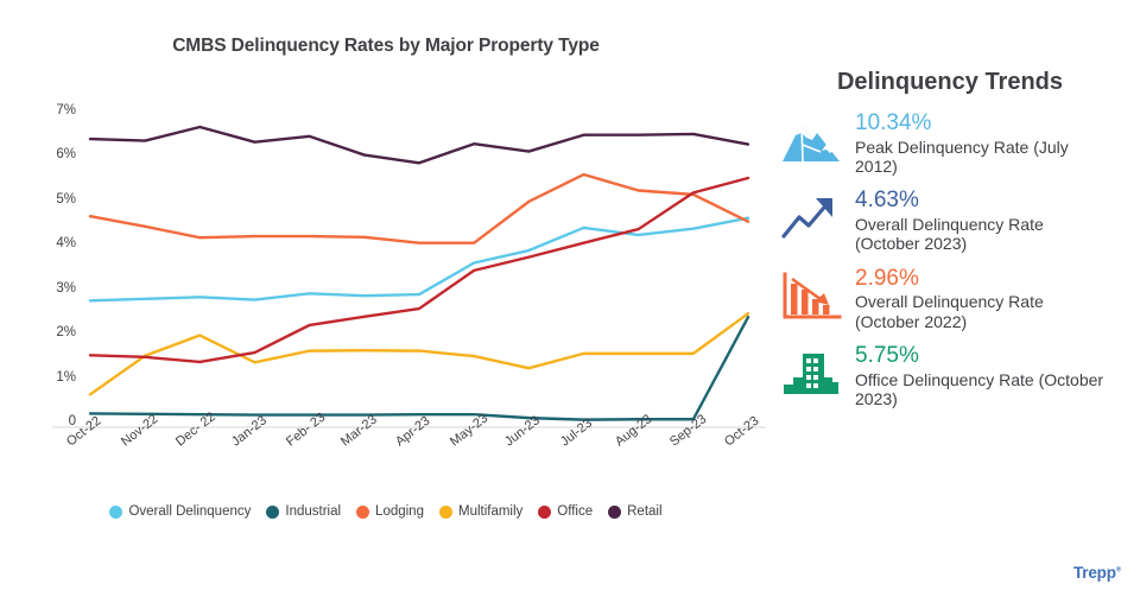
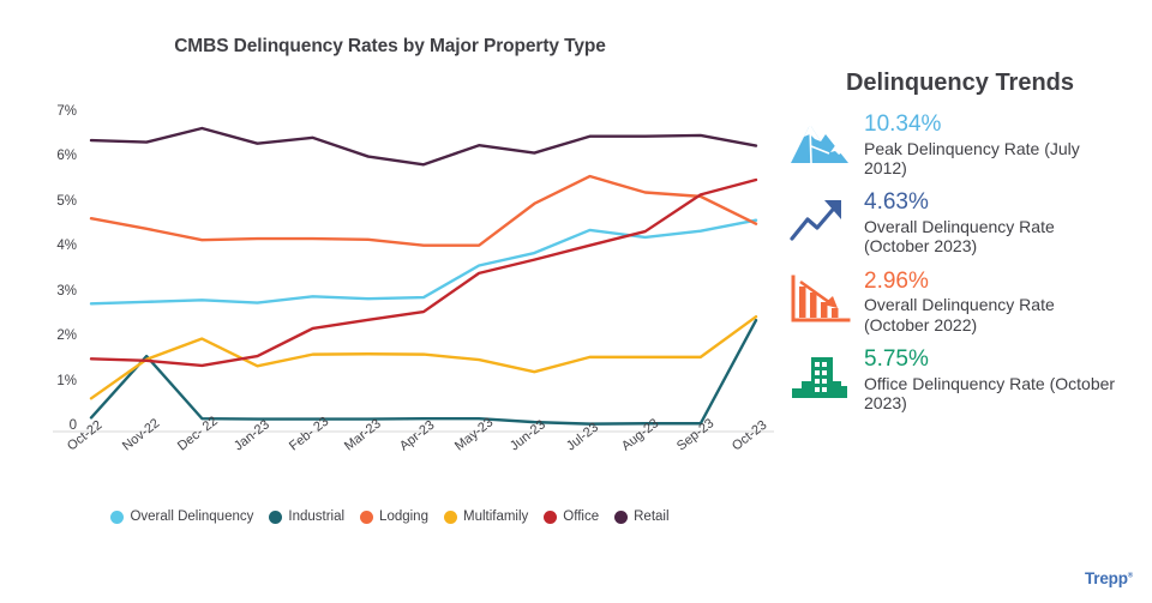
Industrial/Nov-22: 0.2% -> 1.6%
